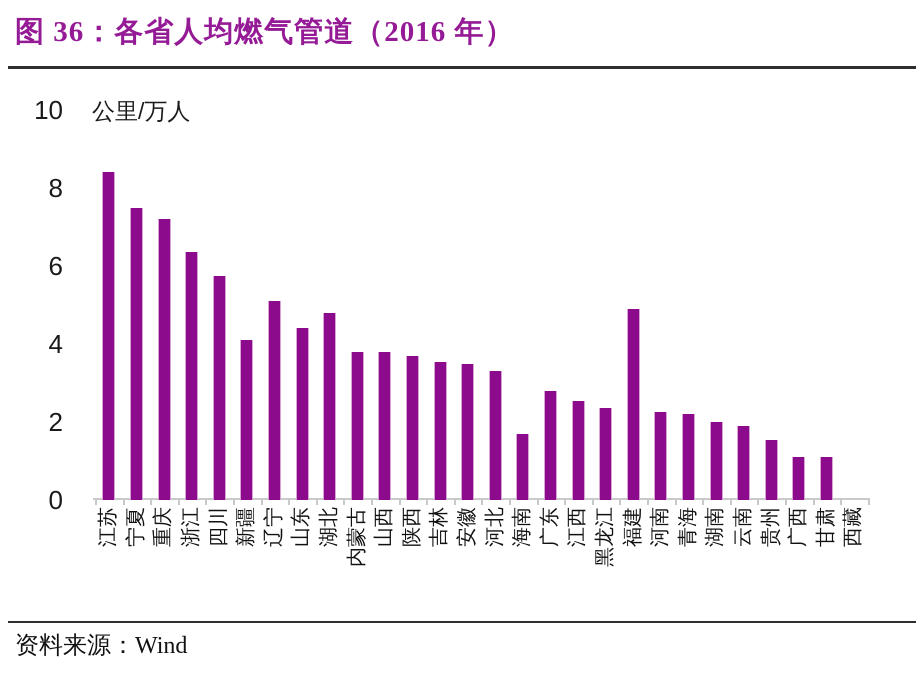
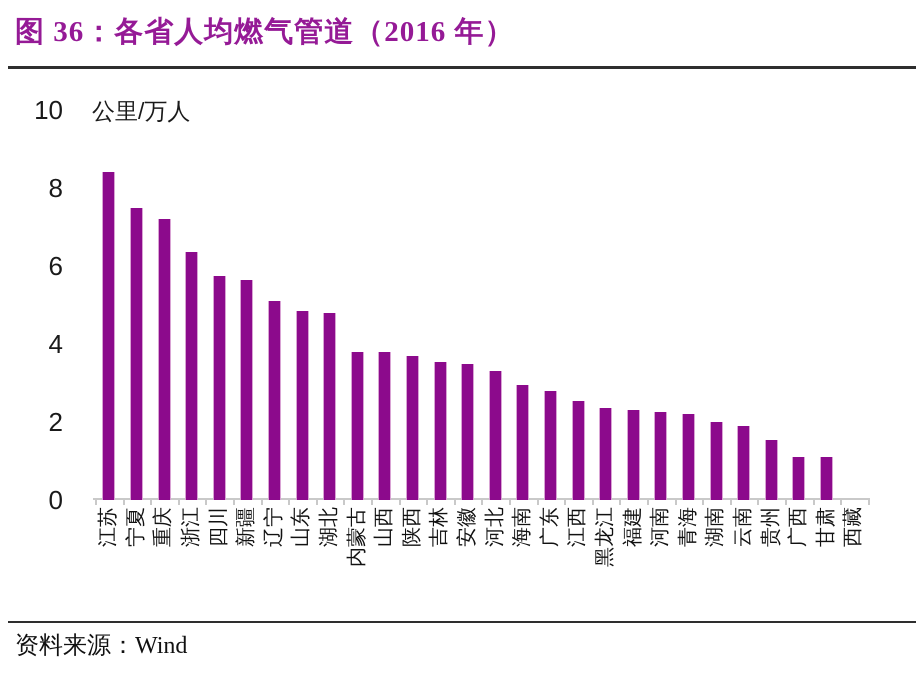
新疆: 4.1 -> 5.7
山东: 4.4 -> 4.8
海南: 1.7 -> 3.0
福建: 4.9 -> 2.3
